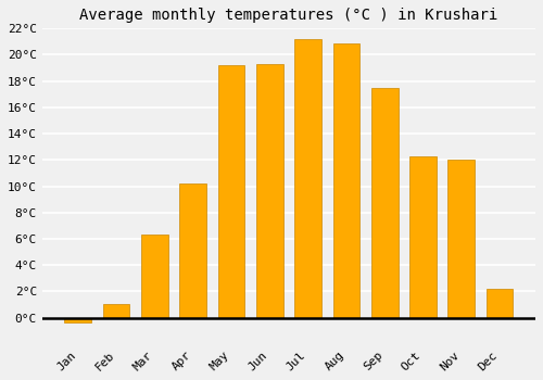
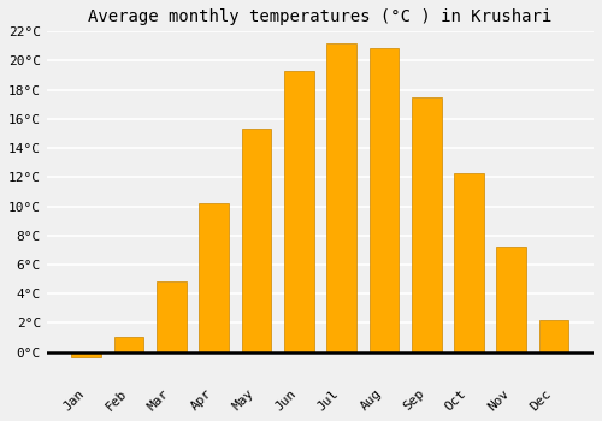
Mar: 6.3°C -> 4.8°C
May: 19.2°C -> 15.3°C
Nov: 12.0°C -> 7.2°C
